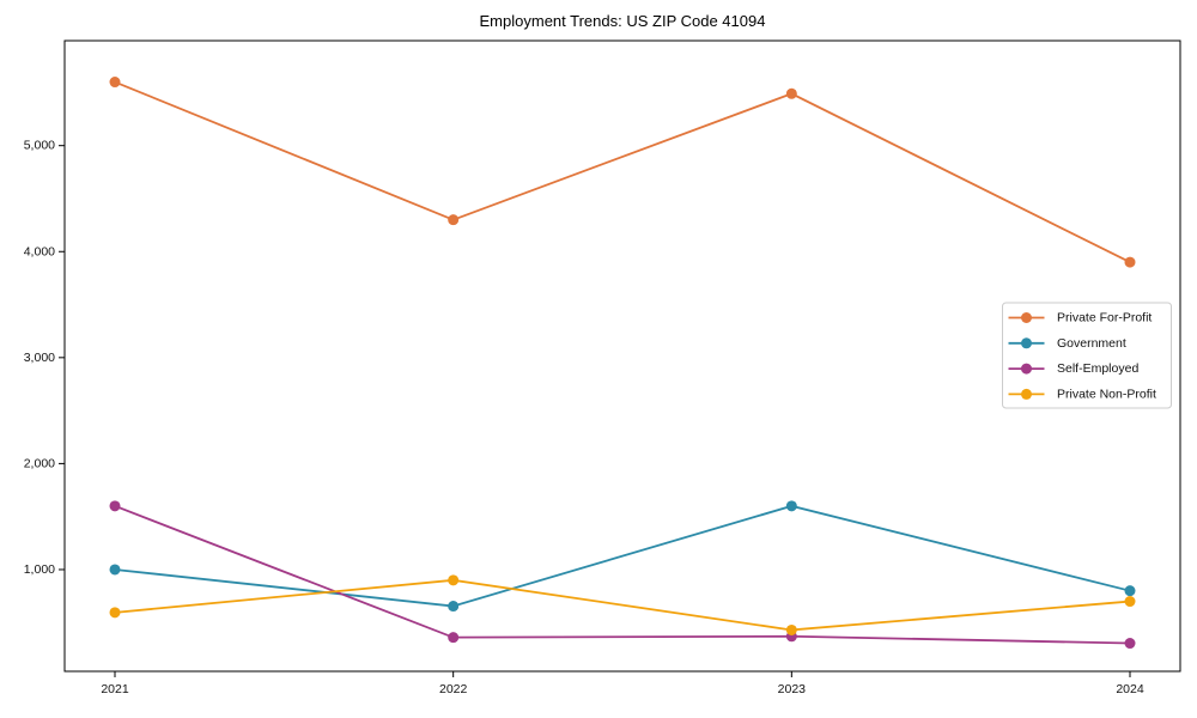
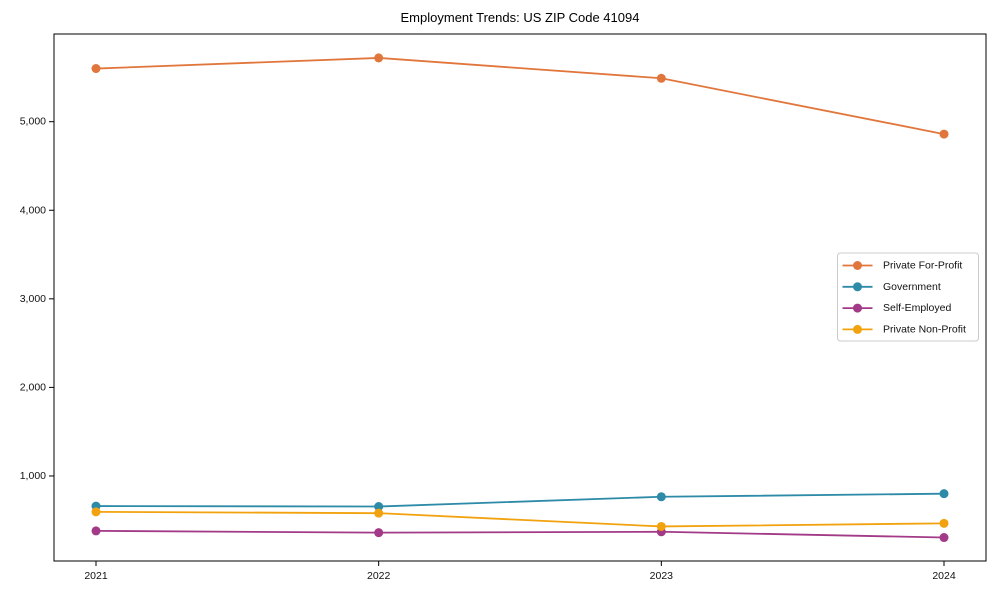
Government/2021: 1000 -> 700
Self-Employed/2021: 1600 -> 400
Private For-Profit/2022: 4300 -> 5700
Private Non-Profit/2022: 900 -> 600
Government/2023: 1600 -> 800
Private For-Profit/2024: 3900 -> 4900
Private Non-Profit/2024: 700 -> 500
